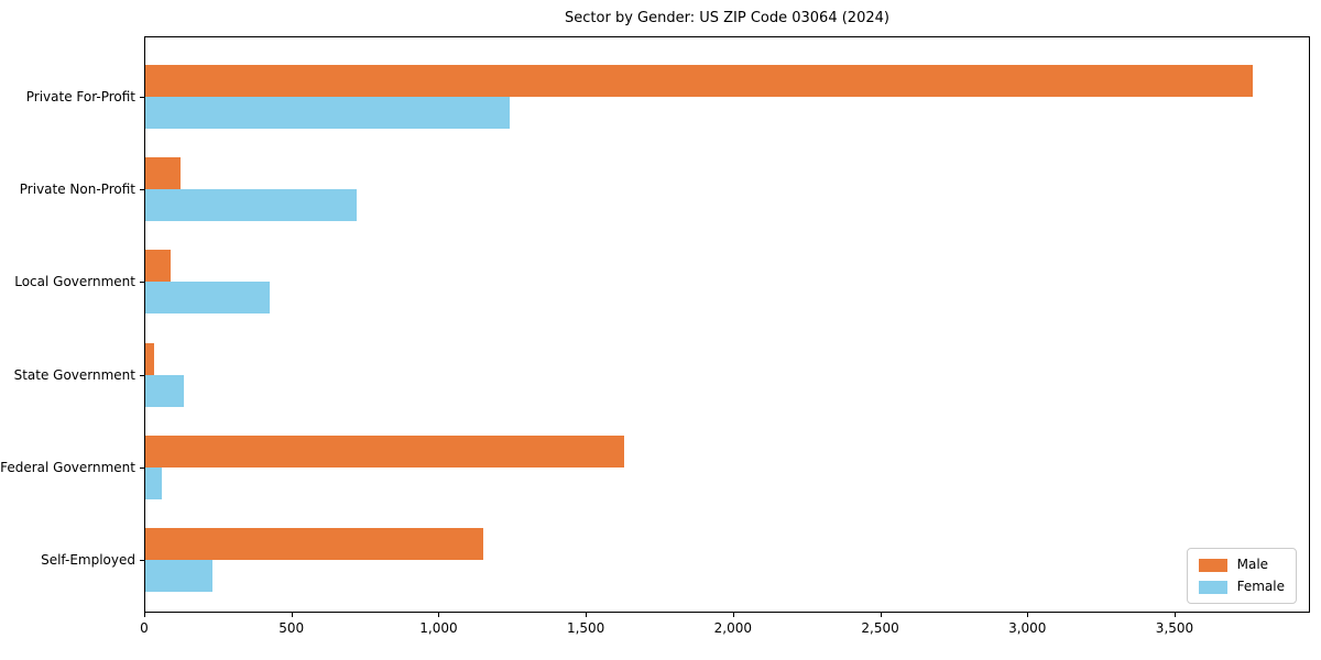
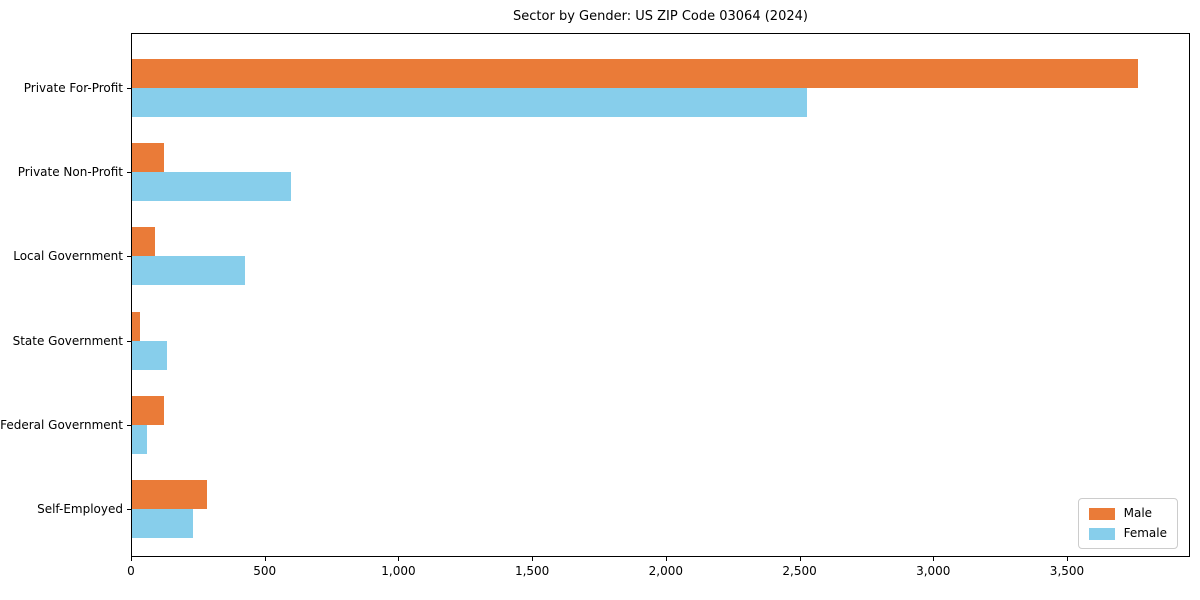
Female/Private For-Profit: 1240 -> 2530
Female/Private Non-Profit: 720 -> 600
Male/Federal Government: 1630 -> 120
Male/Self-Employed: 1150 -> 280
